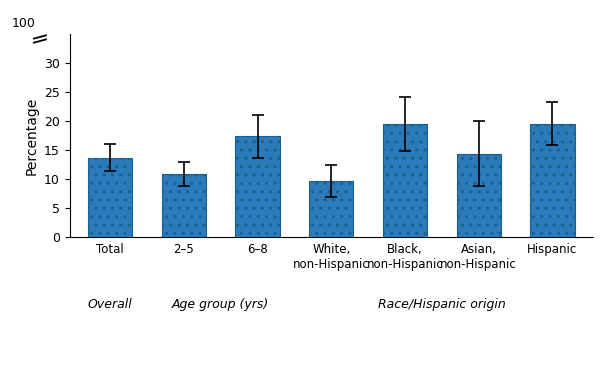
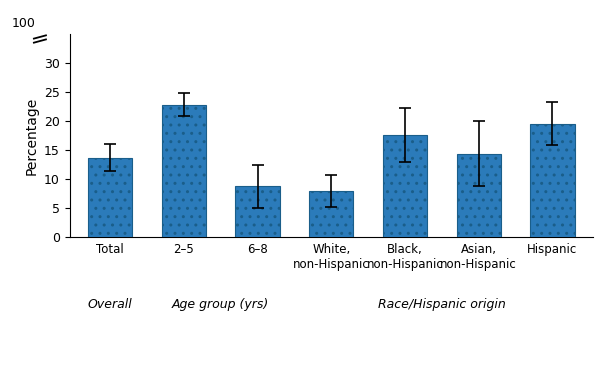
2–5: 10.9 -> 22.8
6–8: 17.4 -> 8.8
White, non-Hispanic: 9.7 -> 8.0
Black, non-Hispanic: 19.5 -> 17.6
